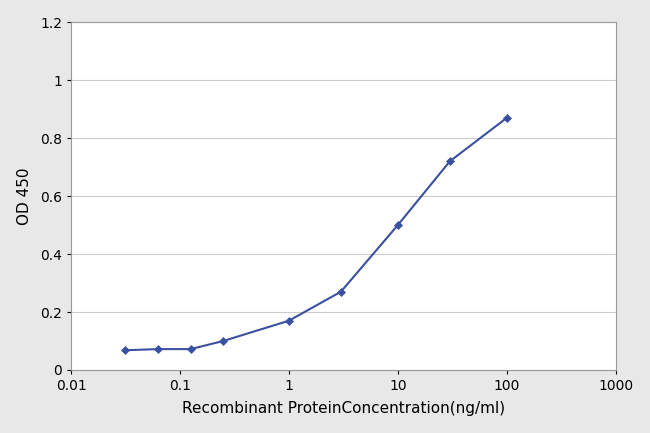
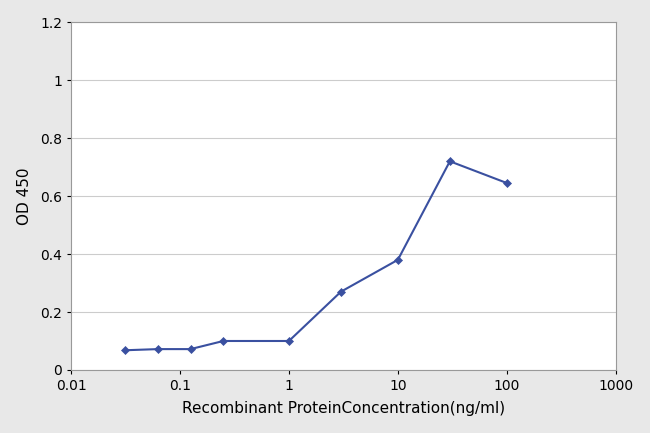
1: 0.170 -> 0.100
10: 0.500 -> 0.380
100: 0.870 -> 0.645
